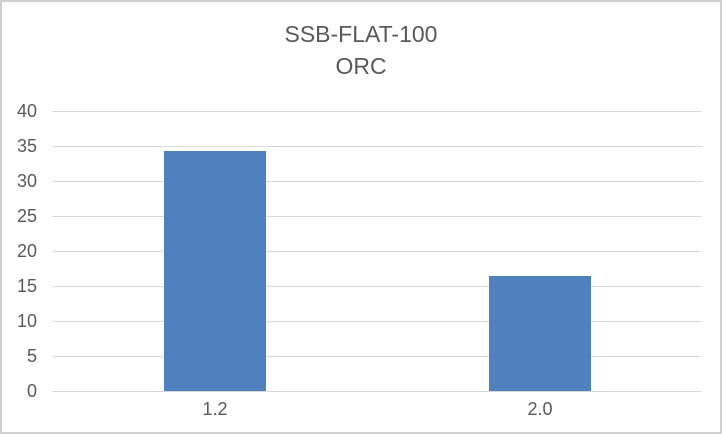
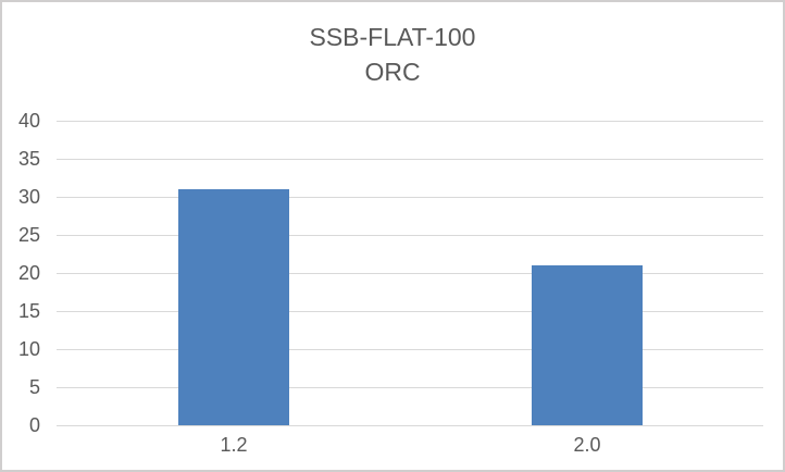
1.2: 34 -> 31
2.0: 16 -> 21
